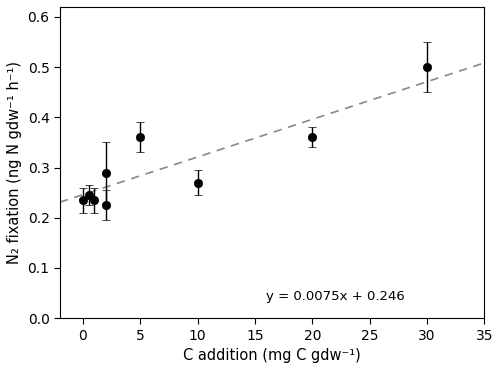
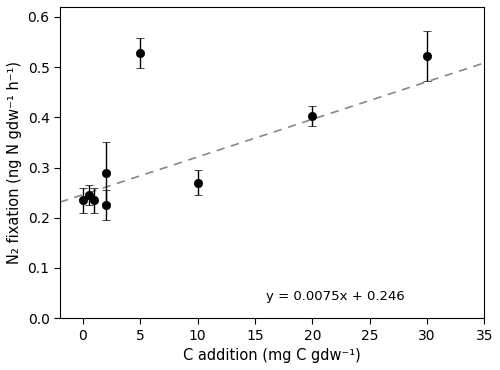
5: 0.360 -> 0.528
20: 0.360 -> 0.402
30: 0.500 -> 0.522
